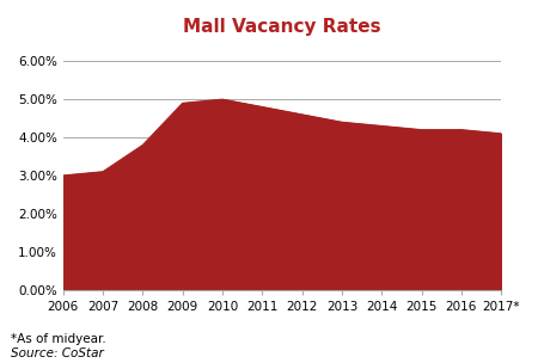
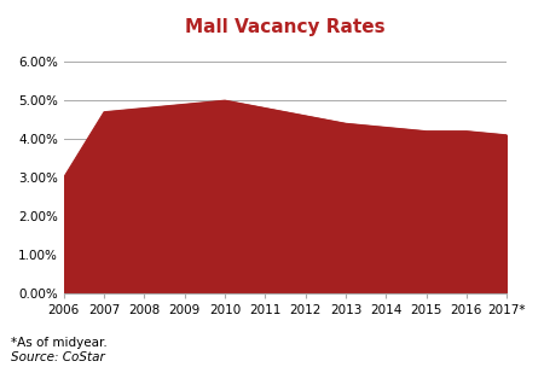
2007: 3.1% -> 4.7%
2008: 3.8% -> 4.8%
